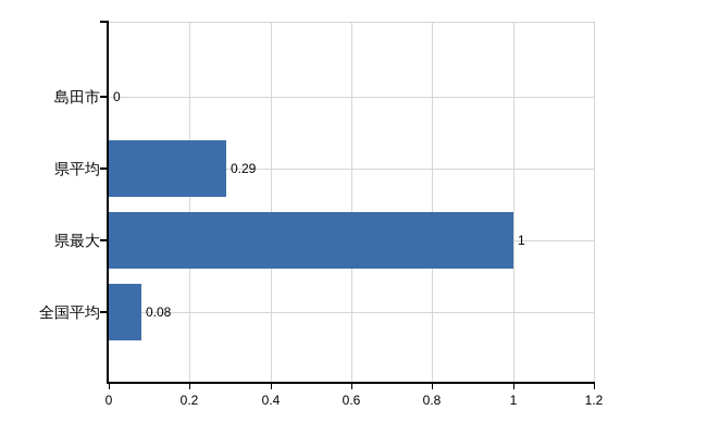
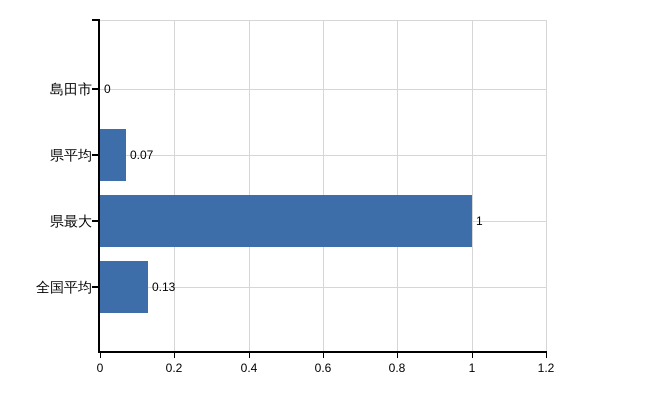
県平均: 0.29 -> 0.07
全国平均: 0.08 -> 0.13
